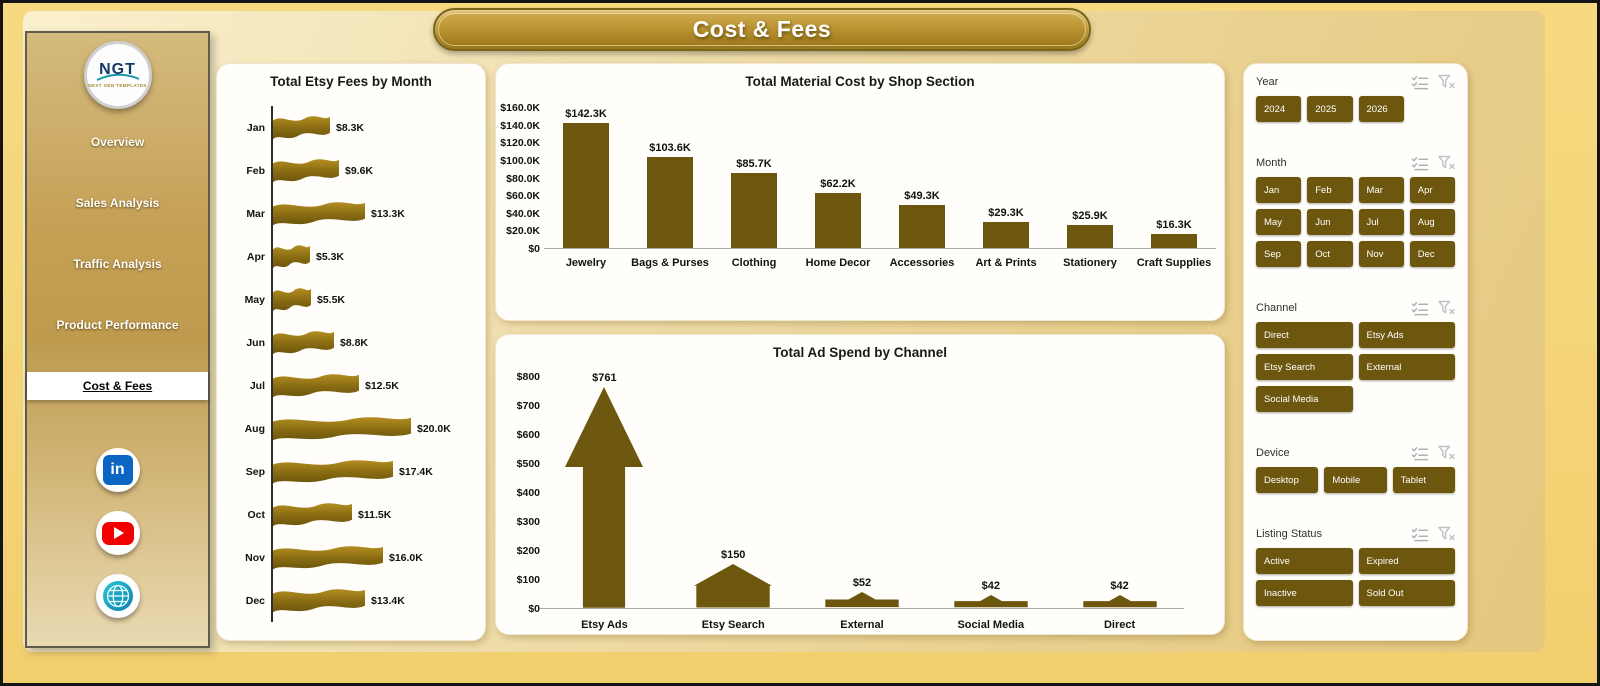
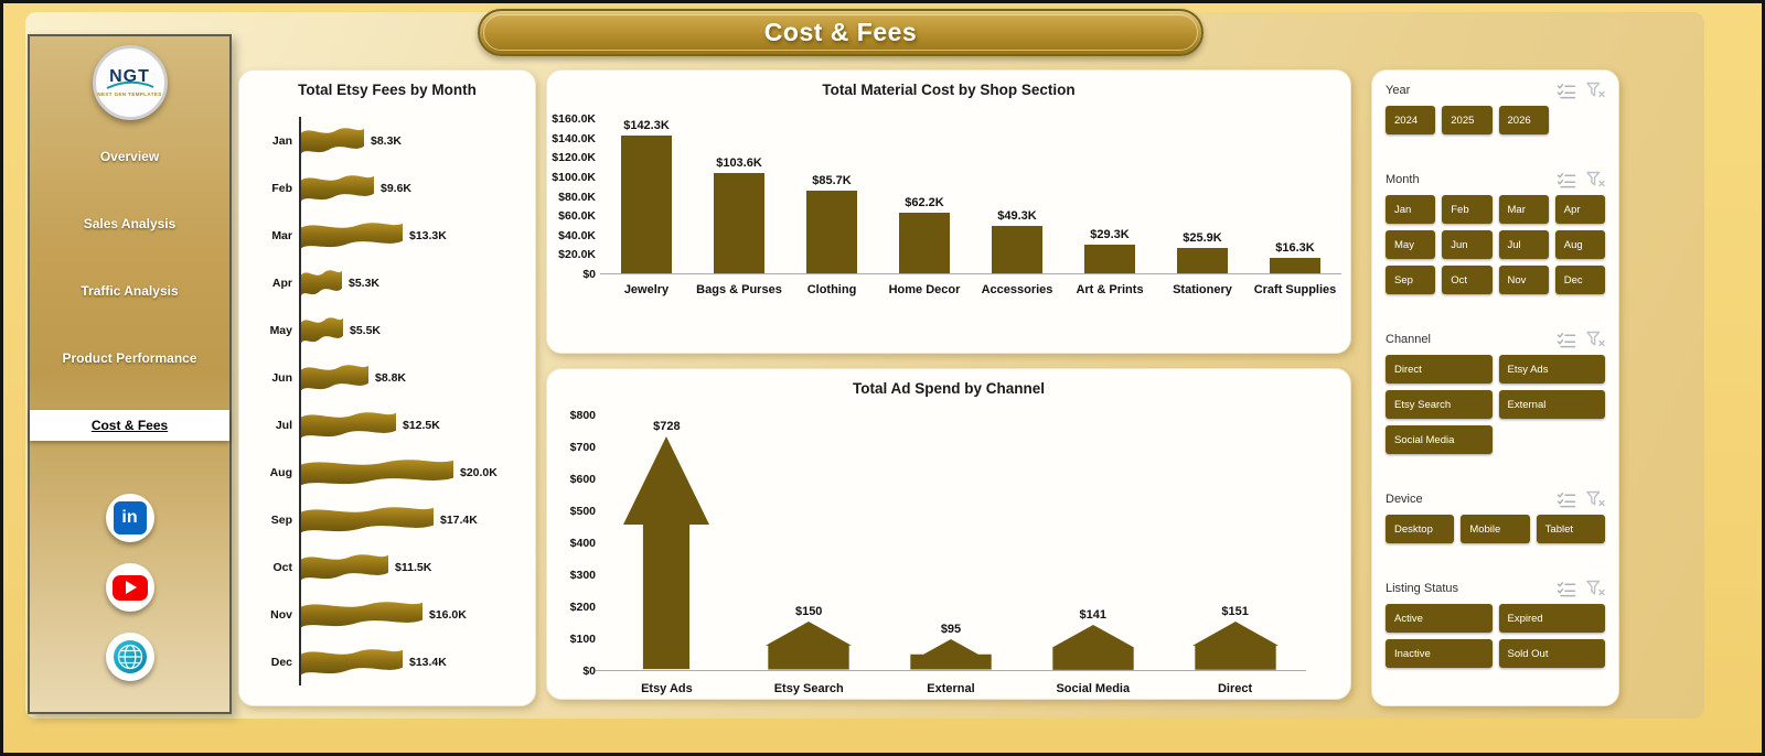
Total Ad Spend by Channel/Etsy Ads: $761 -> $728
Total Ad Spend by Channel/External: $52 -> $95
Total Ad Spend by Channel/Social Media: $42 -> $141
Total Ad Spend by Channel/Direct: $42 -> $151
